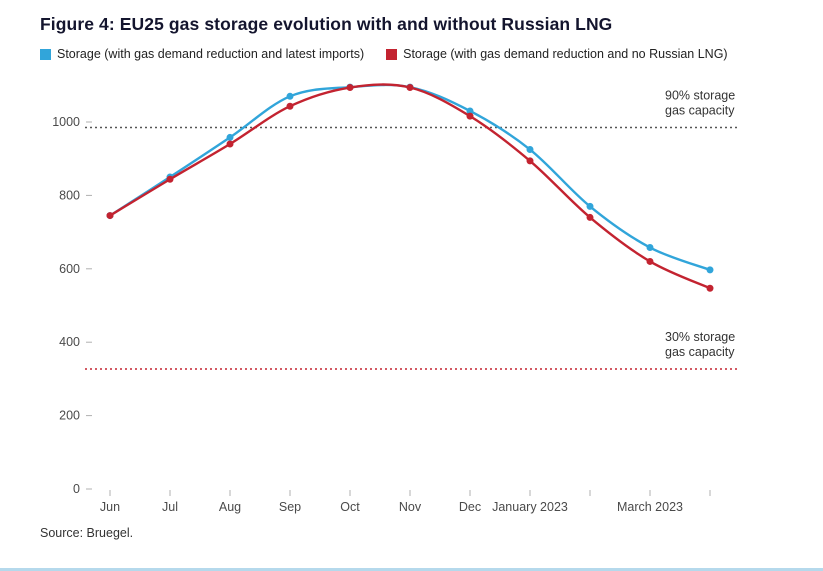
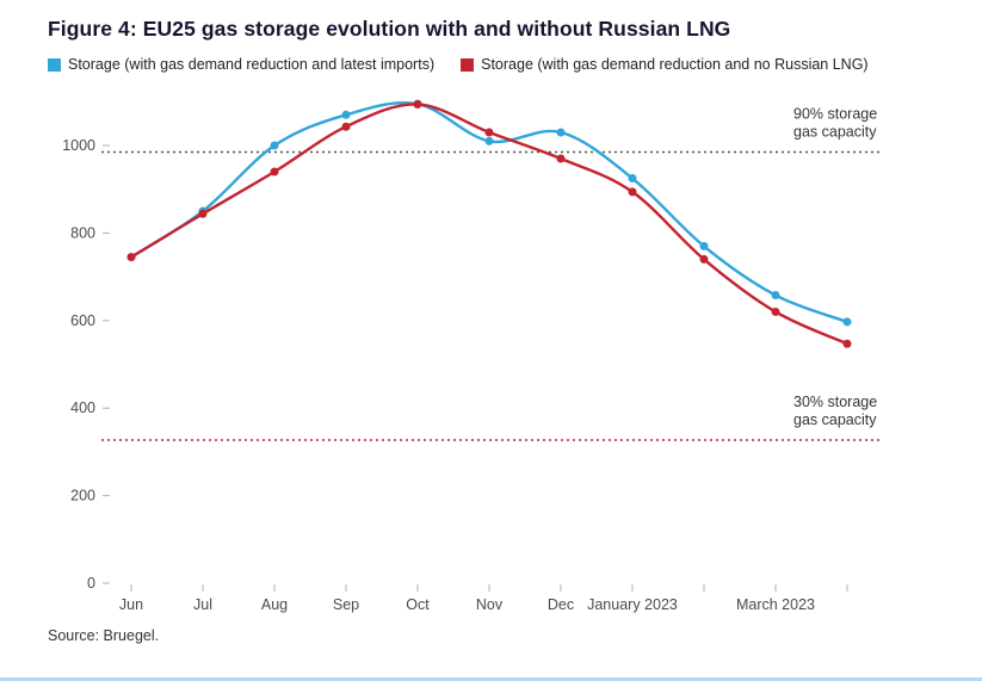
Storage (with gas demand reduction and latest imports)/Aug: 960 -> 1000
Storage (with gas demand reduction and latest imports)/Nov: 1100 -> 1010
Storage (with gas demand reduction and no Russian LNG)/Nov: 1090 -> 1030
Storage (with gas demand reduction and no Russian LNG)/Dec: 1020 -> 970
